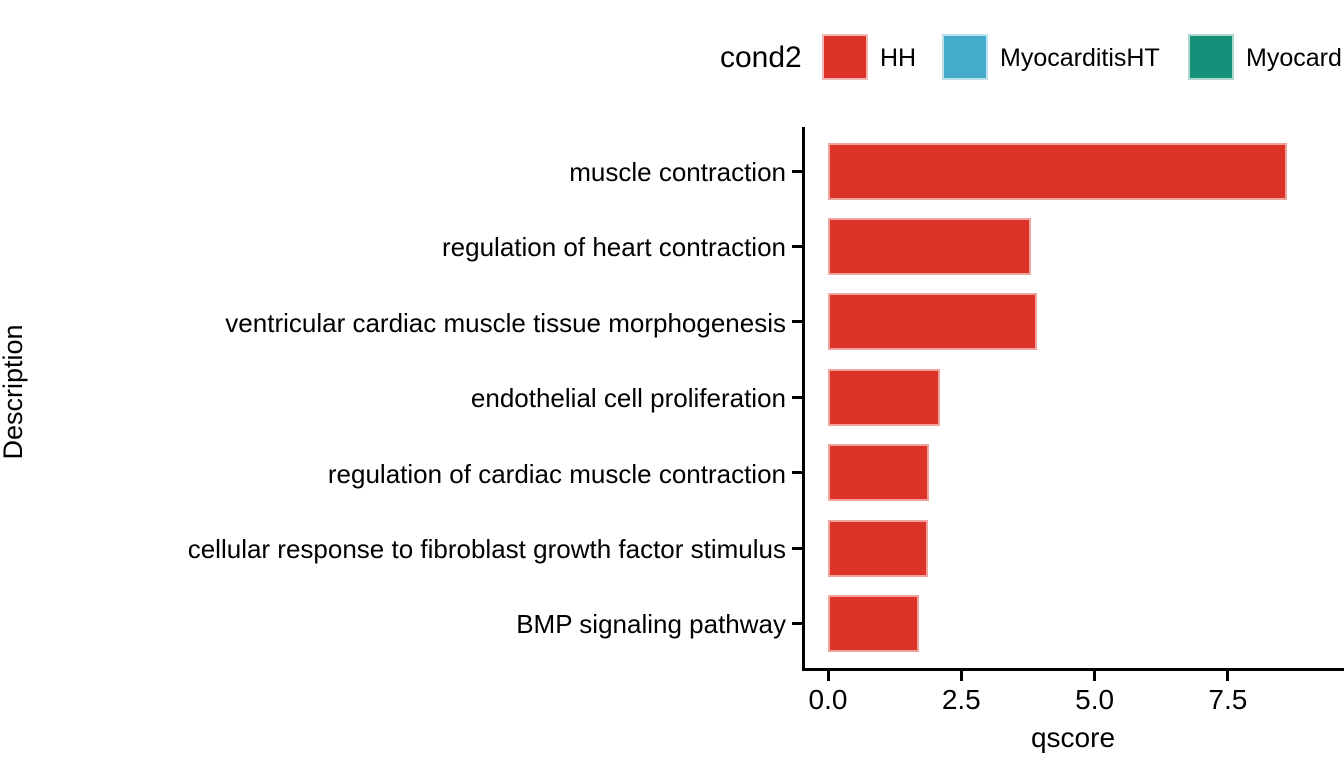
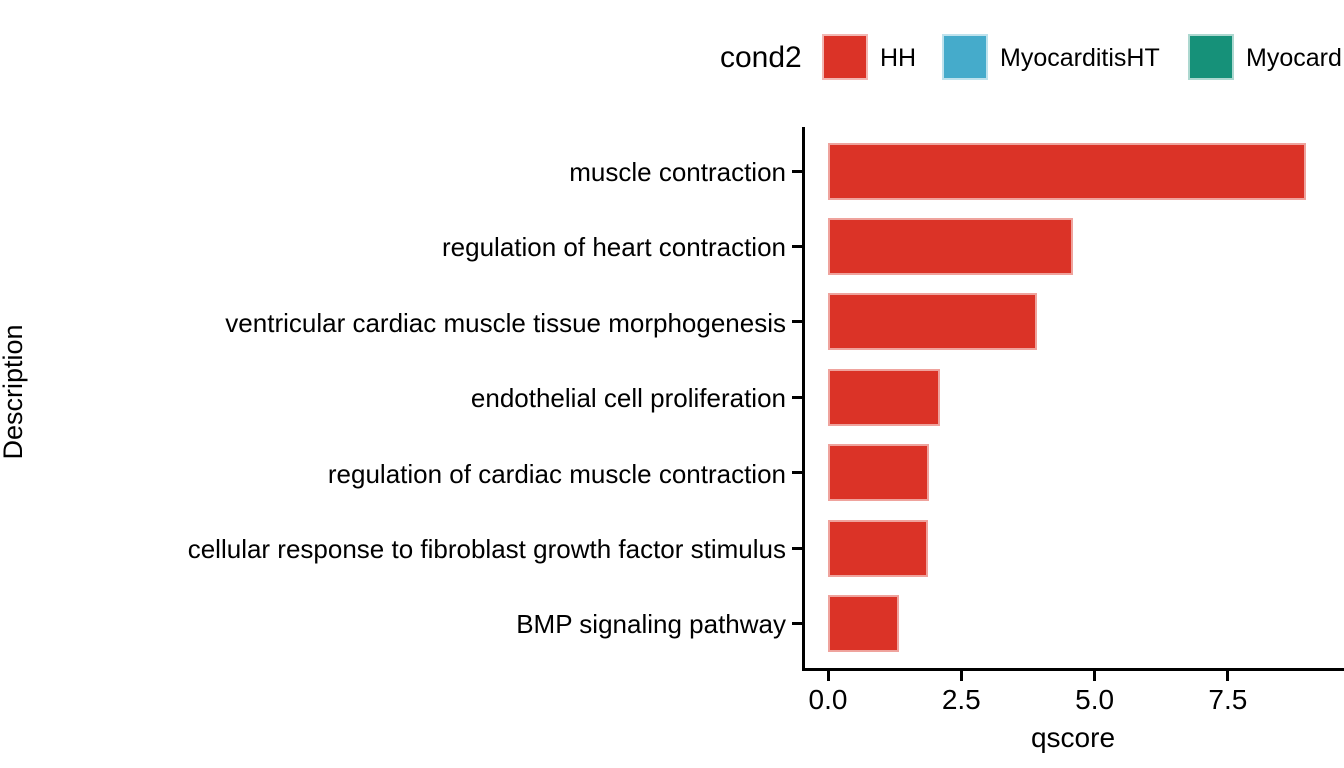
muscle contraction: 8.6 -> 9.0
regulation of heart contraction: 3.8 -> 4.6
BMP signaling pathway: 1.7 -> 1.3
